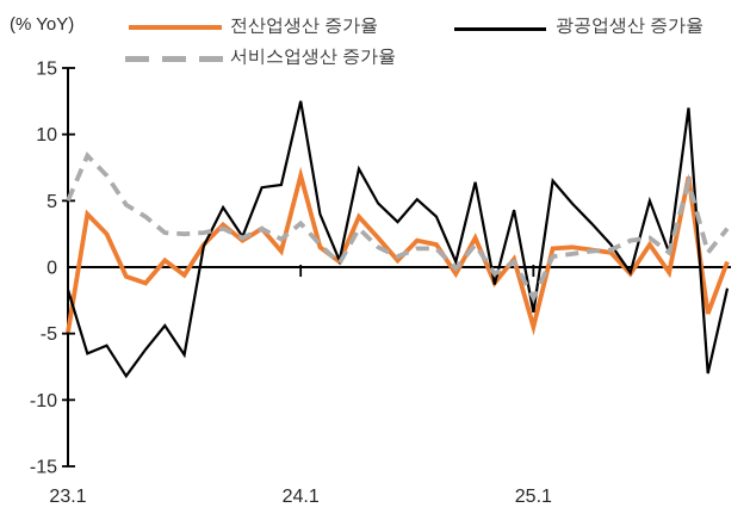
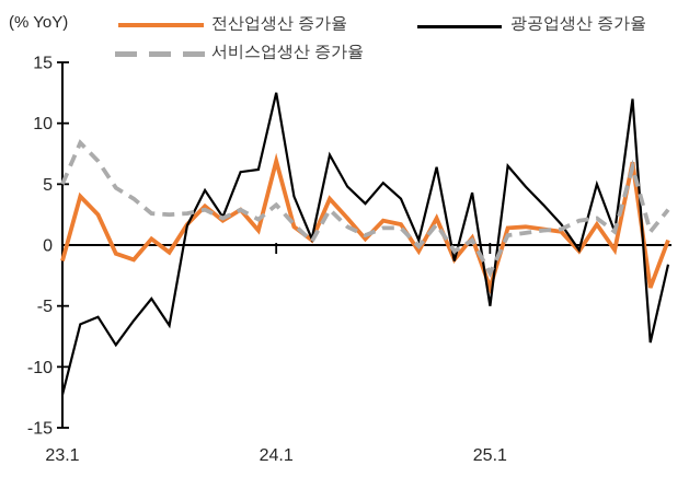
전산업생산 증가율/23.1: -4.9 -> -1.3
광공업생산 증가율/23.1: -1.7 -> -12.3
전산업생산 증가율/25.1: -4.5 -> -3.5
광공업생산 증가율/25.1: -3.4 -> -5.0
